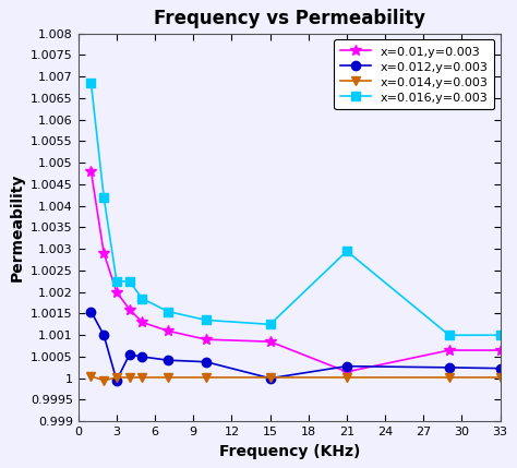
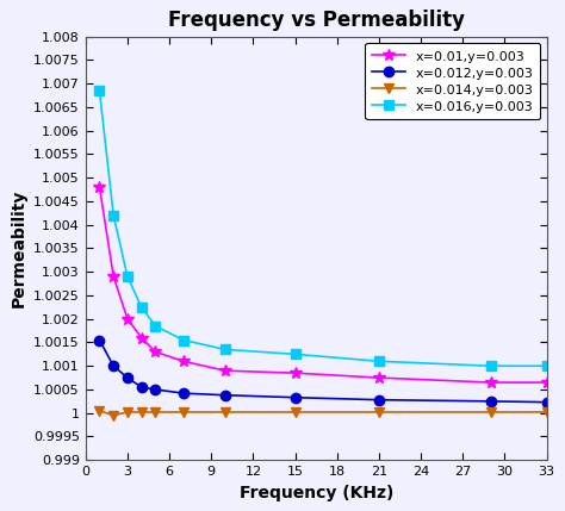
x=0.012,y=0.003/3: 0.99995 -> 1.00075
x=0.016,y=0.003/3: 1.00225 -> 1.00290
x=0.012,y=0.003/15: 1.00000 -> 1.00033
x=0.01,y=0.003/21: 1.00015 -> 1.00075
x=0.016,y=0.003/21: 1.00295 -> 1.00110
